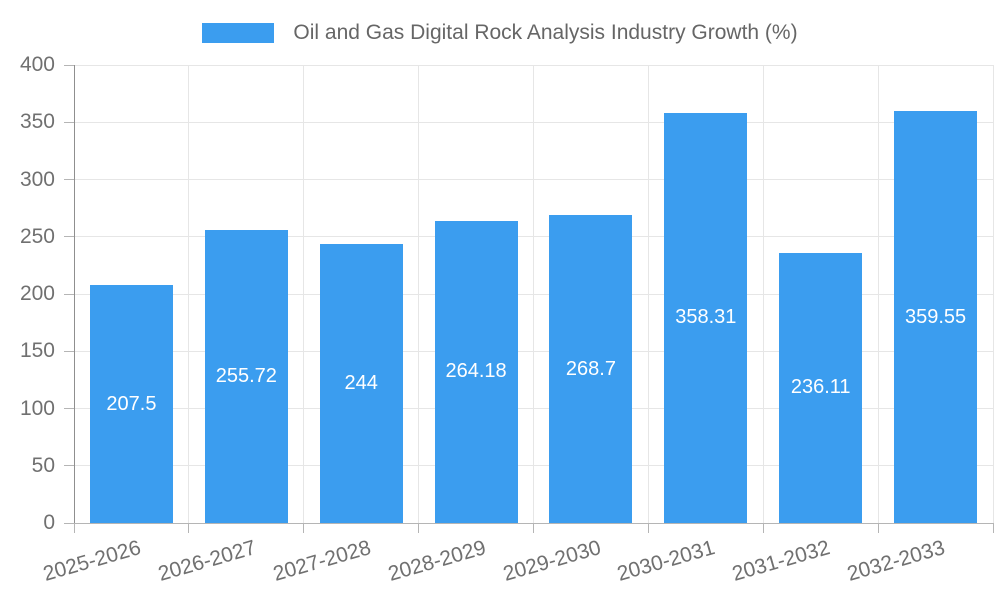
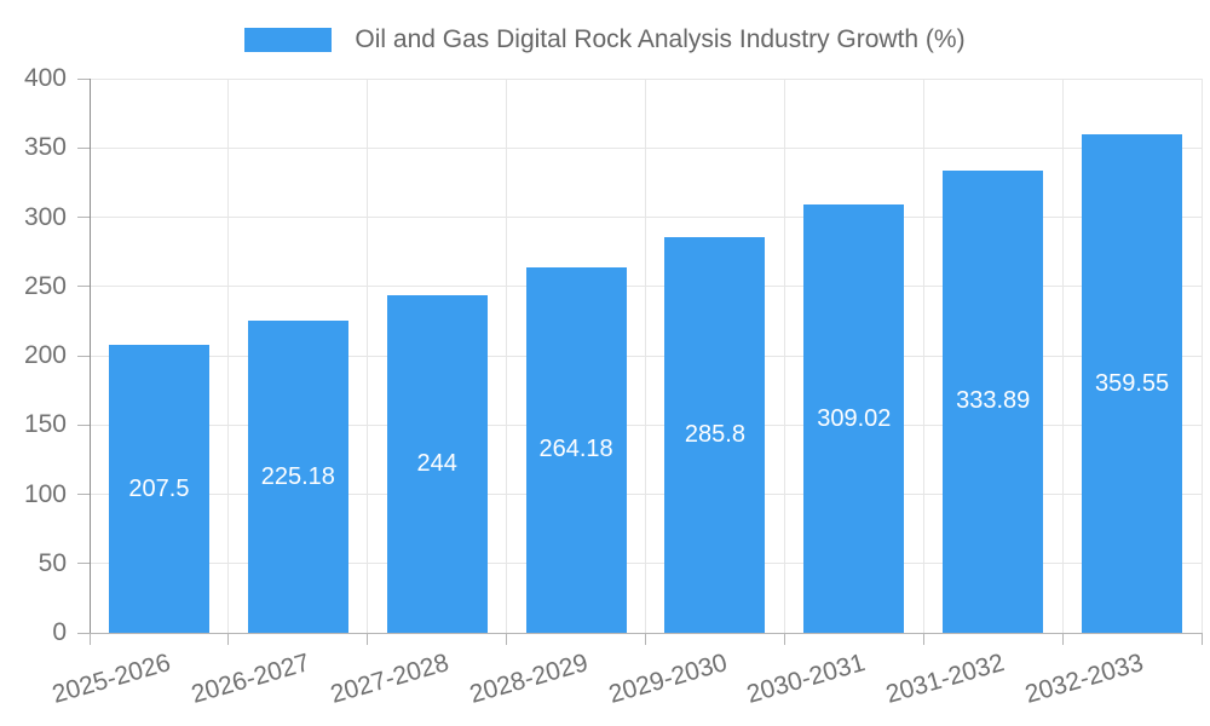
2026-2027: 255.72 -> 225.18
2029-2030: 268.7 -> 285.8
2030-2031: 358.31 -> 309.02
2031-2032: 236.11 -> 333.89
